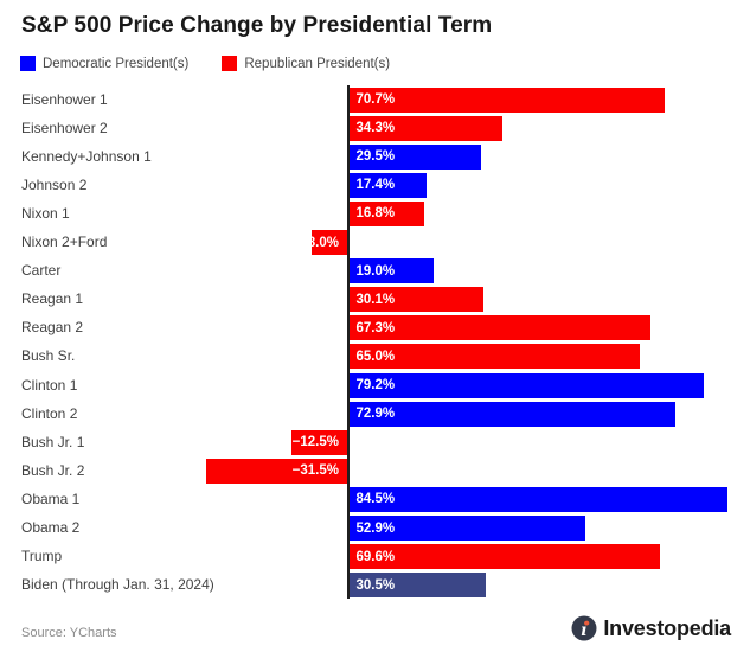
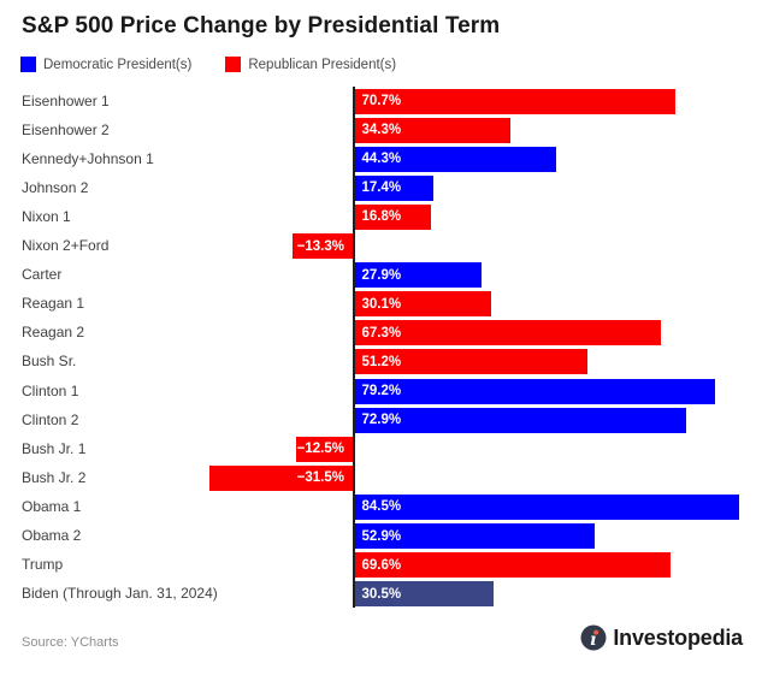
Kennedy+Johnson 1: 29.5% -> 44.3%
Nixon 2+Ford: −8.0% -> −13.3%
Carter: 19.0% -> 27.9%
Bush Sr.: 65.0% -> 51.2%
